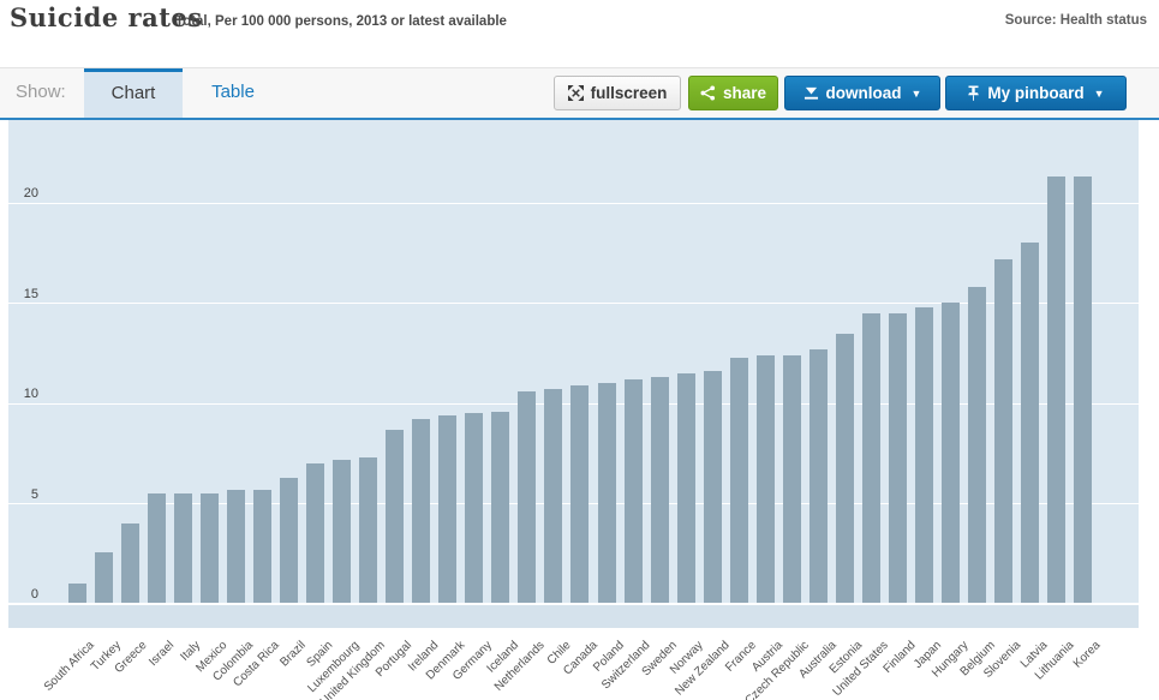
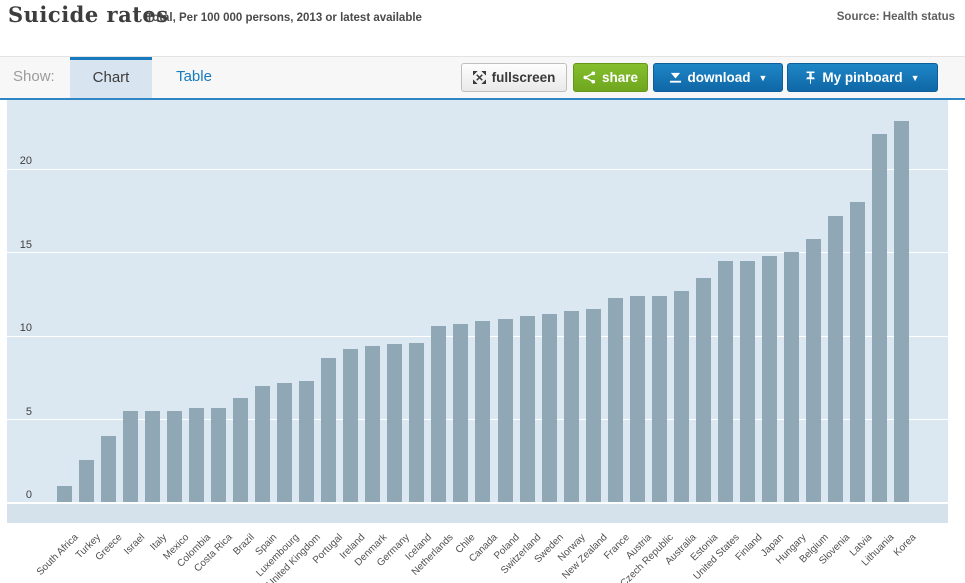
Lithuania: 21.3 -> 22.1
Korea: 21.3 -> 22.9
